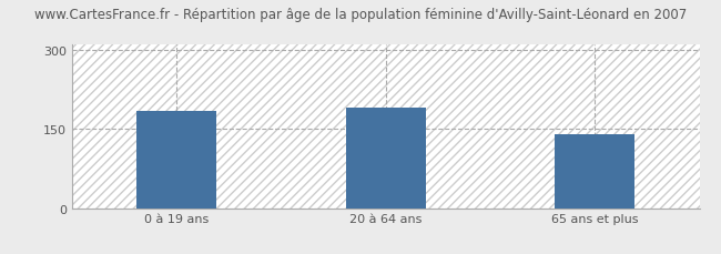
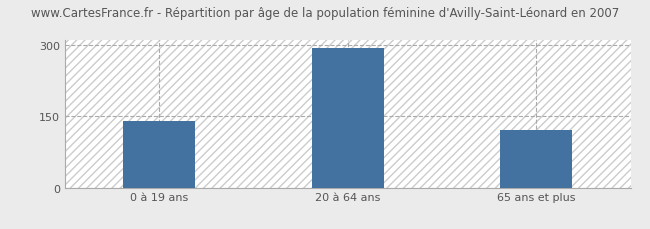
0 à 19 ans: 185 -> 141
20 à 64 ans: 190 -> 293
65 ans et plus: 140 -> 122
